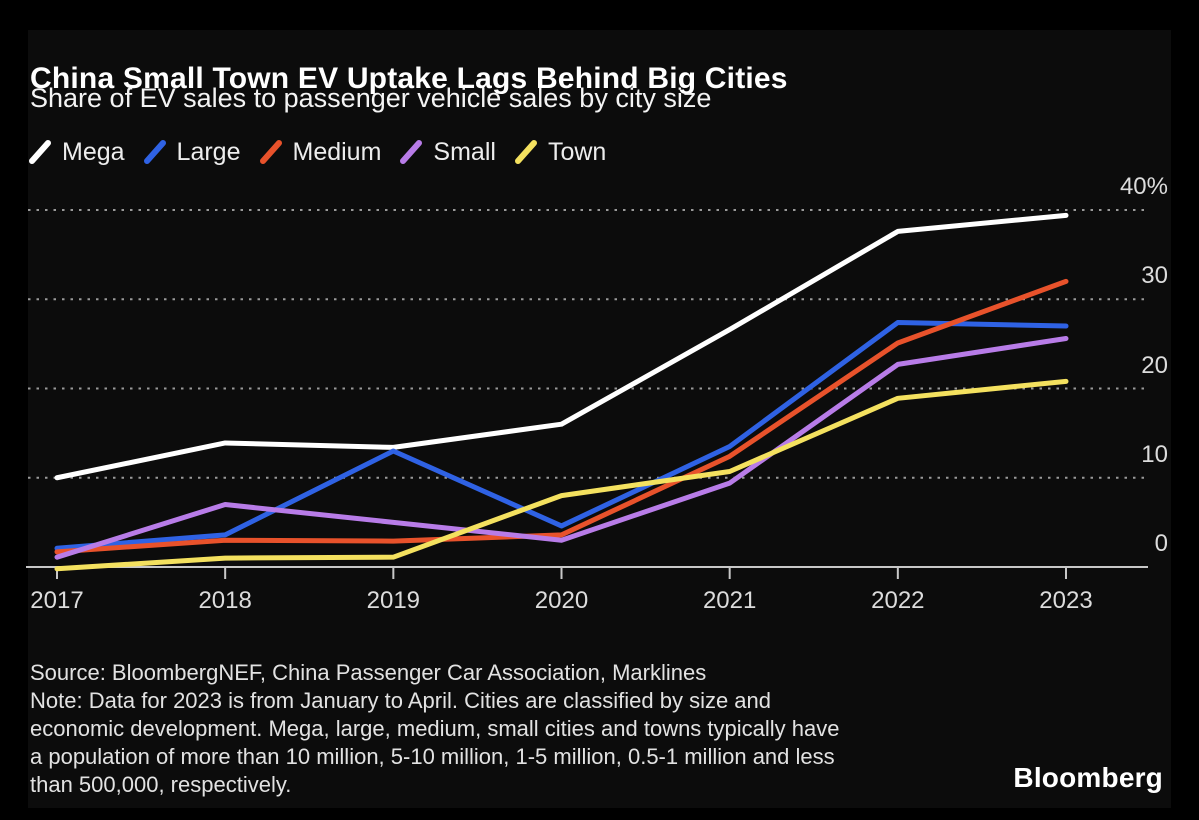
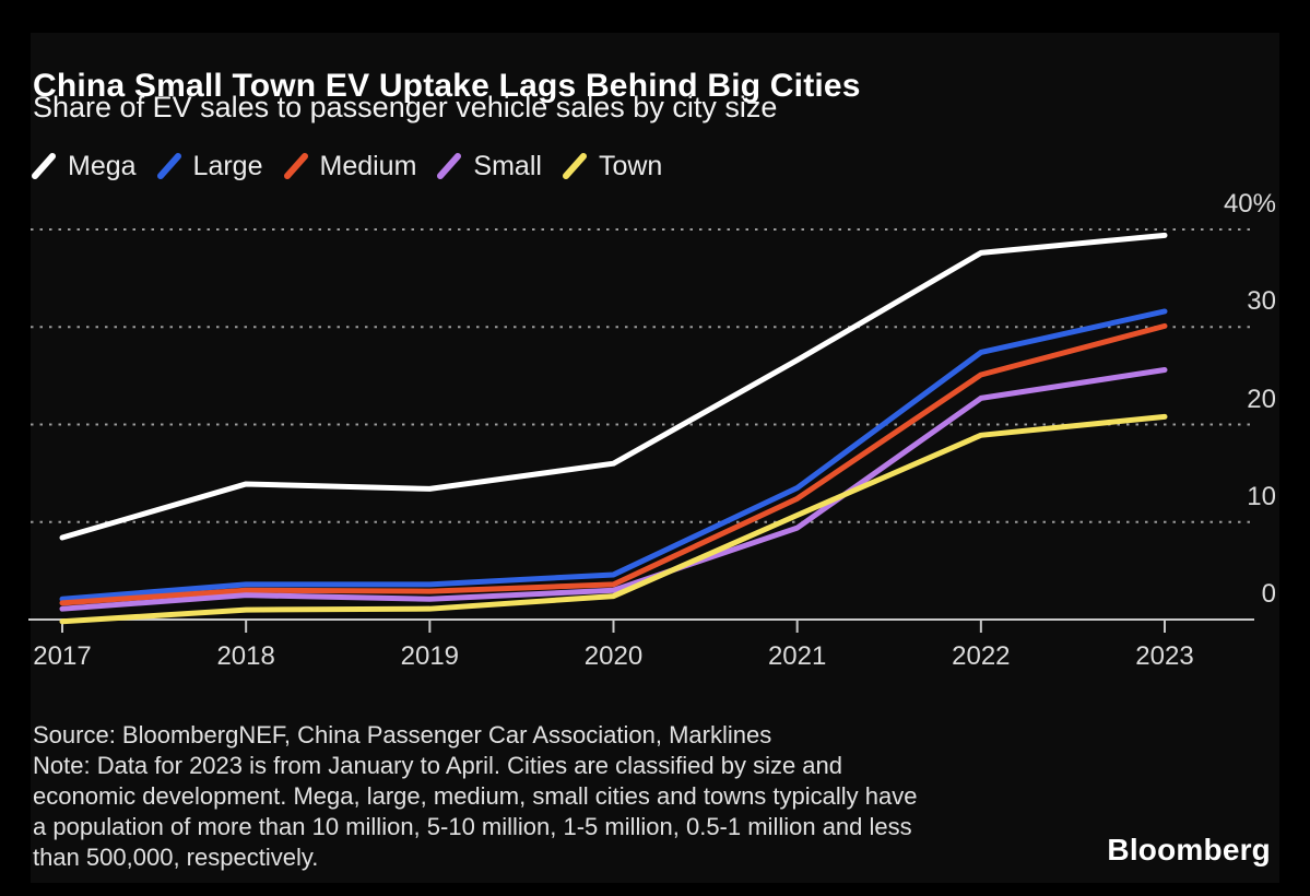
Mega/2017: 10% -> 8%
Small/2018: 7% -> 2%
Large/2019: 13% -> 4%
Small/2019: 5% -> 2%
Town/2020: 8% -> 2%
Large/2023: 27% -> 32%
Medium/2023: 32% -> 30%
